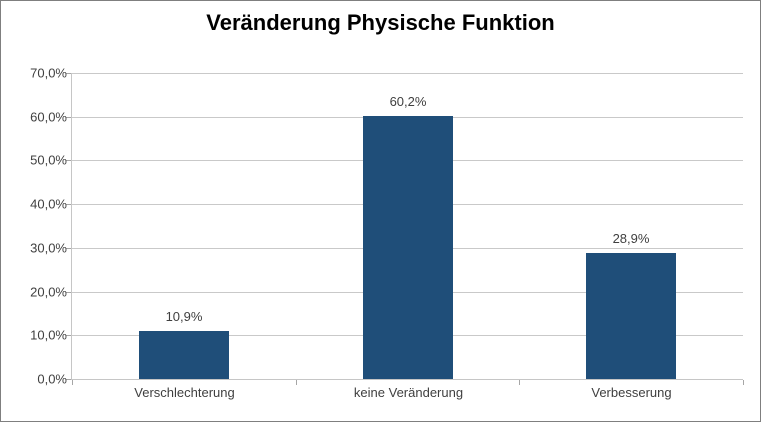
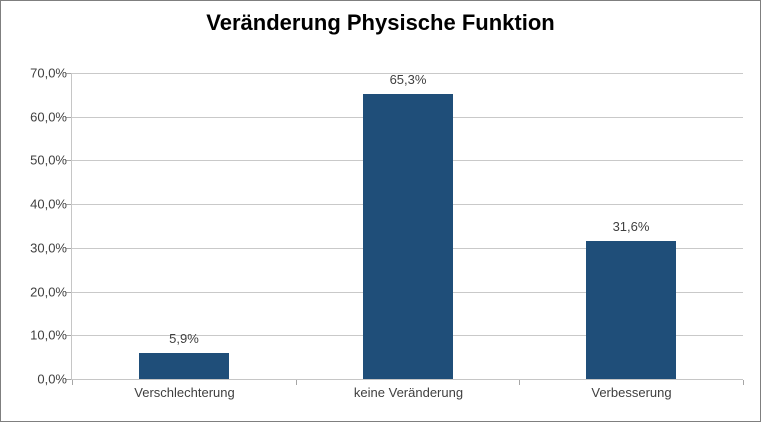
Verschlechterung: 10,9% -> 5,9%
keine Veränderung: 60,2% -> 65,3%
Verbesserung: 28,9% -> 31,6%
